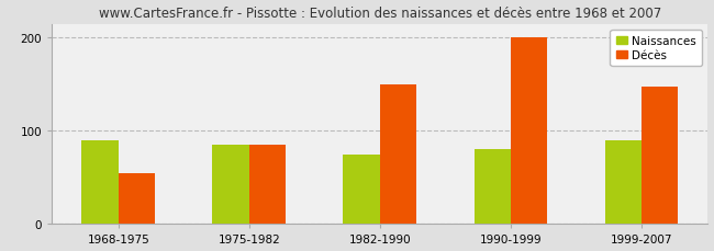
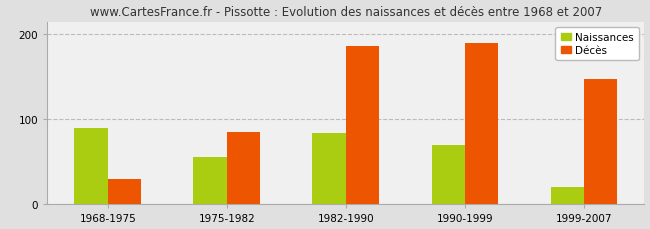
Décès/1968-1975: 55 -> 30
Naissances/1975-1982: 85 -> 56
Naissances/1982-1990: 75 -> 84
Décès/1982-1990: 150 -> 186
Naissances/1990-1999: 80 -> 70
Décès/1990-1999: 200 -> 190
Naissances/1999-2007: 90 -> 20
